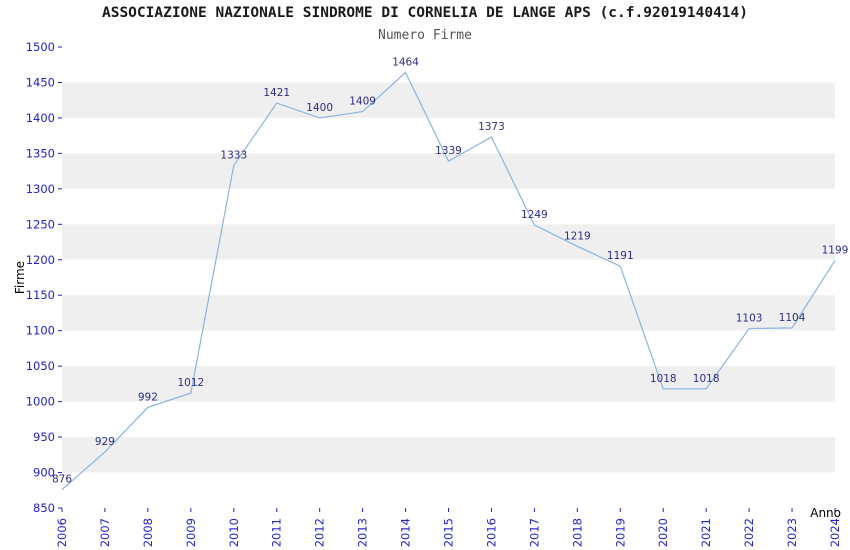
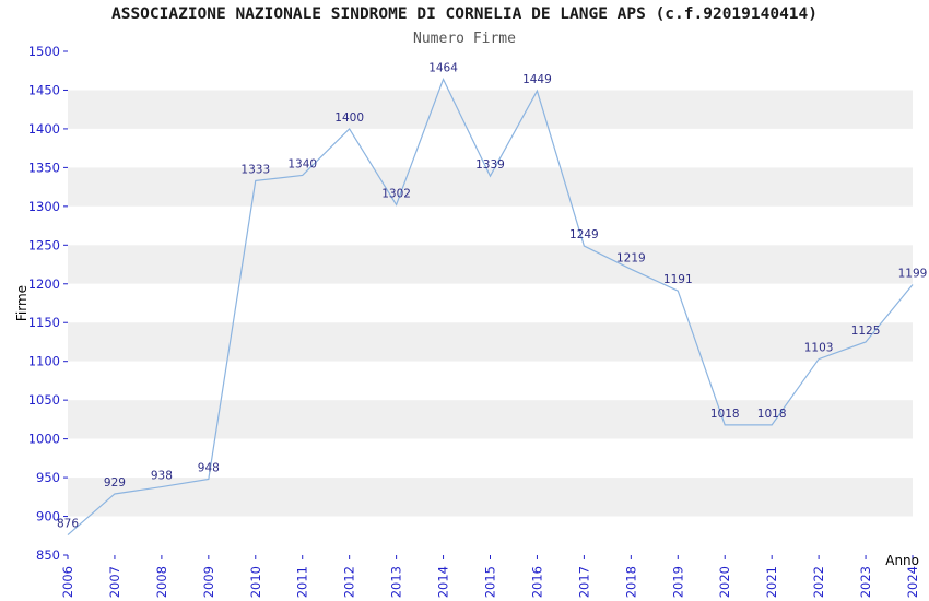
2008: 992 -> 938
2009: 1012 -> 948
2011: 1421 -> 1340
2013: 1409 -> 1302
2016: 1373 -> 1449
2023: 1104 -> 1125
